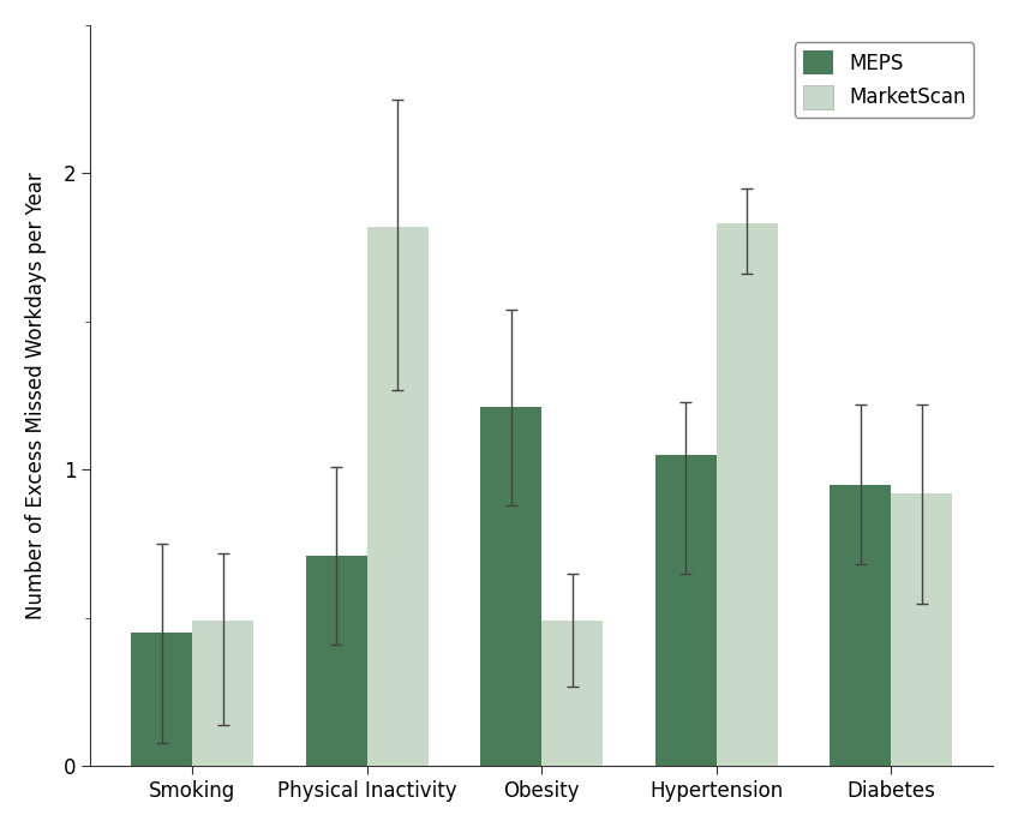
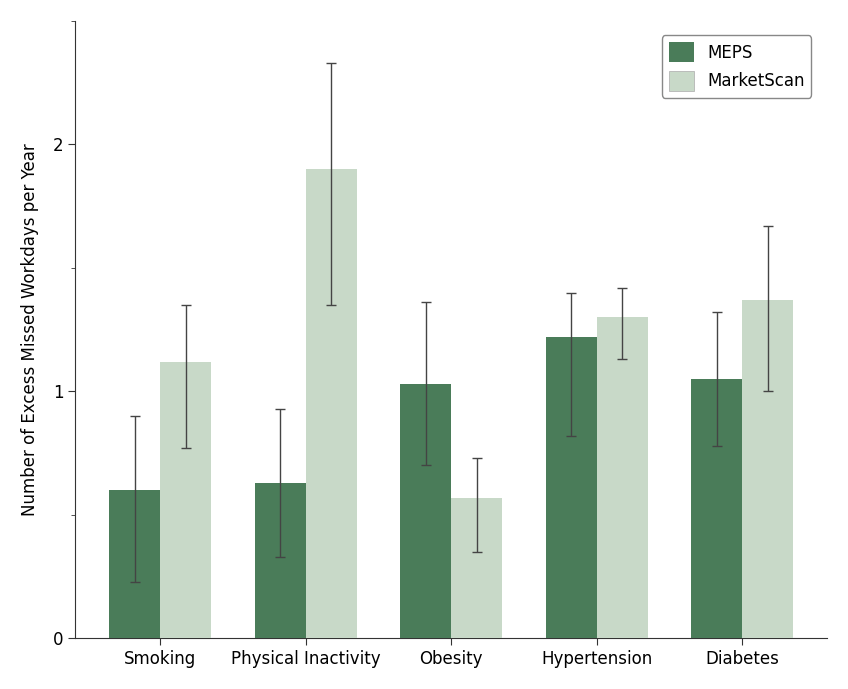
MEPS/Smoking: 0.45 -> 0.60
MarketScan/Smoking: 0.49 -> 1.12
MEPS/Physical Inactivity: 0.71 -> 0.63
MarketScan/Physical Inactivity: 1.82 -> 1.90
MEPS/Obesity: 1.21 -> 1.03
MarketScan/Obesity: 0.49 -> 0.57
MEPS/Hypertension: 1.05 -> 1.22
MarketScan/Hypertension: 1.83 -> 1.30
MEPS/Diabetes: 0.95 -> 1.05
MarketScan/Diabetes: 0.92 -> 1.37
